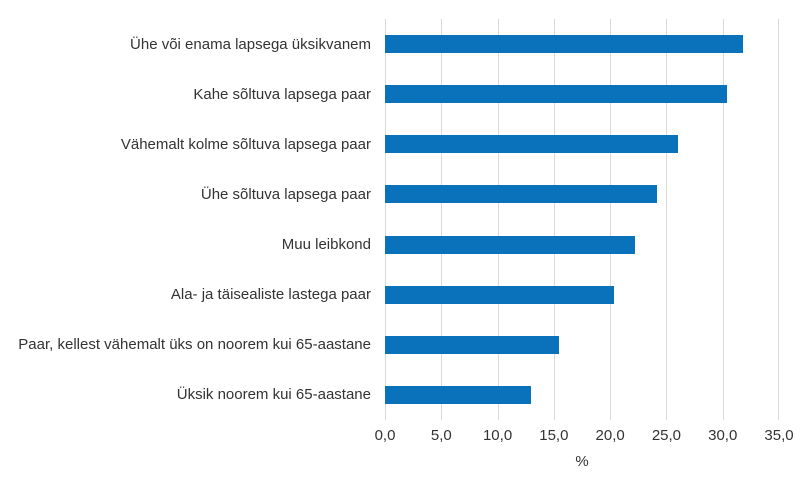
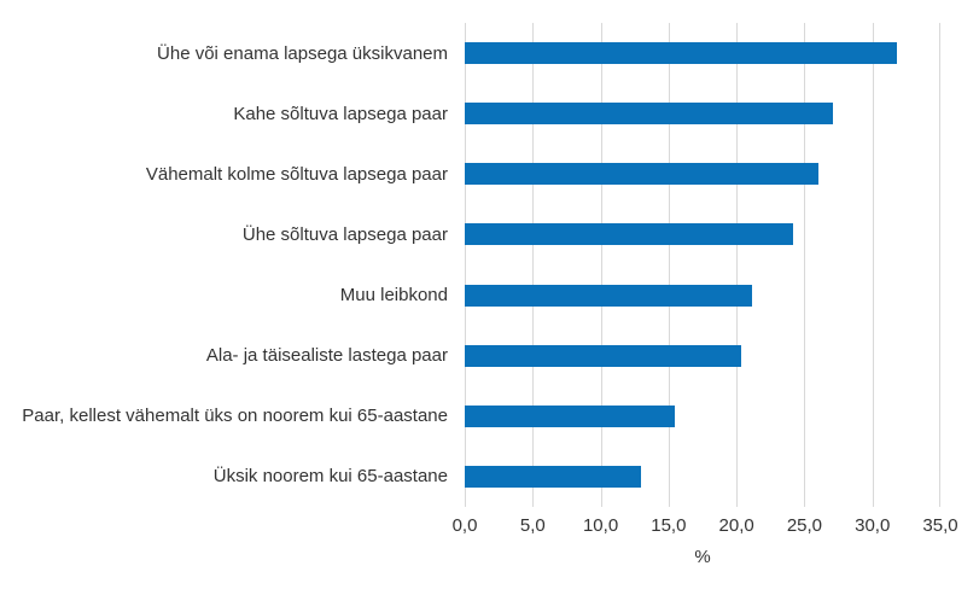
Kahe sõltuva lapsega paar: 30,4 -> 27,1
Muu leibkond: 22,2 -> 21,1
